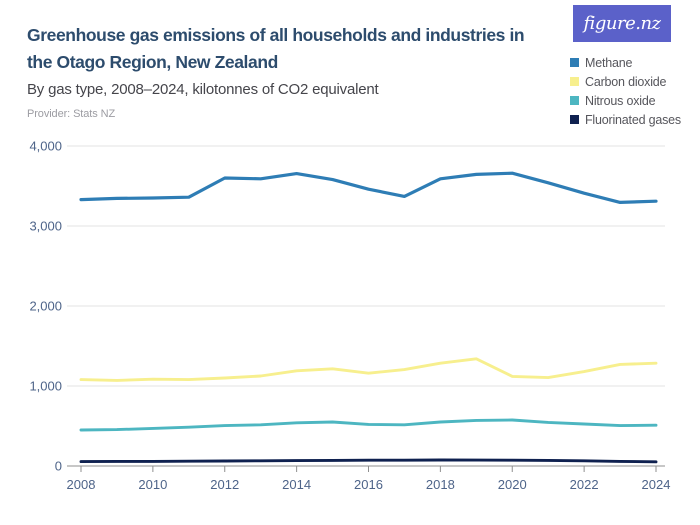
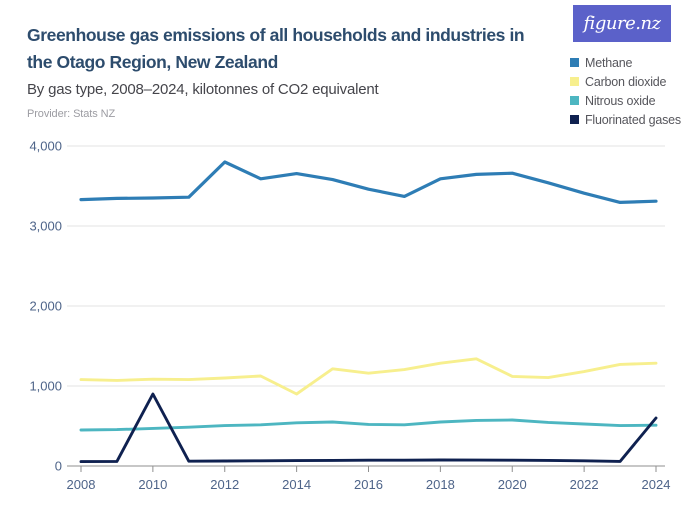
Fluorinated gases/2010: 100 -> 900
Methane/2012: 3600 -> 3800
Carbon dioxide/2014: 1200 -> 900
Fluorinated gases/2024: 100 -> 600
